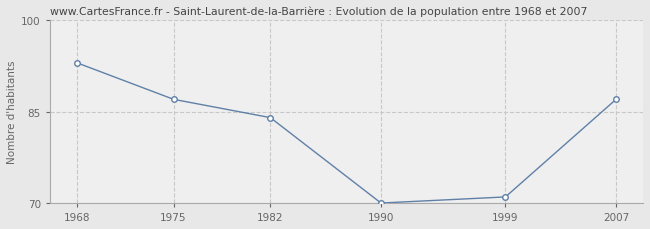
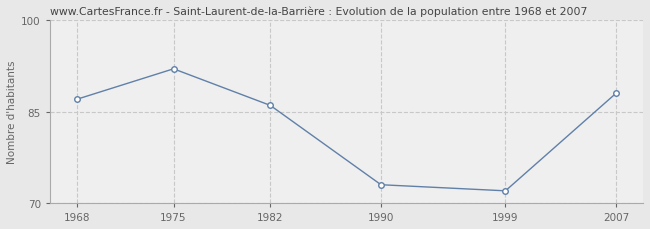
1968: 93 -> 87
1975: 87 -> 92
1982: 84 -> 86
1990: 70 -> 73
1999: 71 -> 72
2007: 87 -> 88
